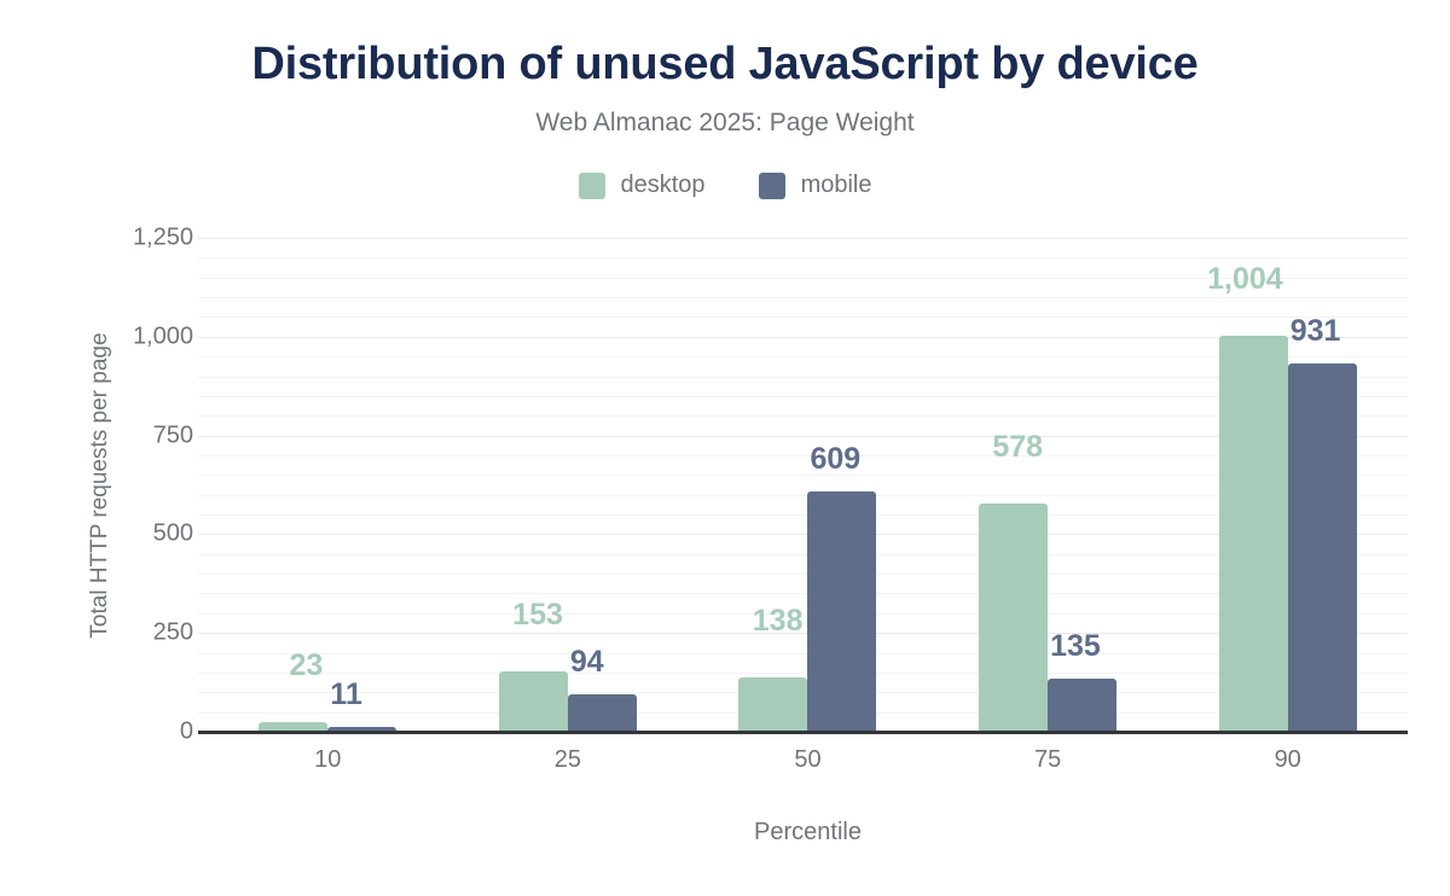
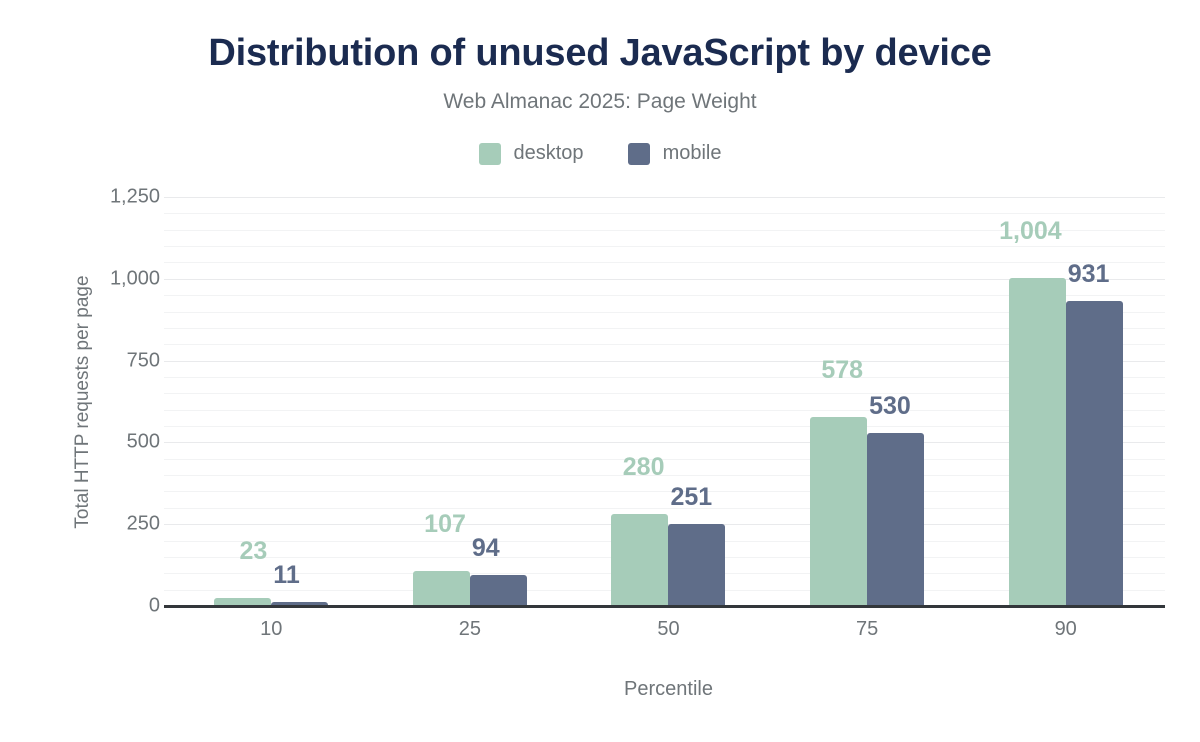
desktop/25: 153 -> 107
desktop/50: 138 -> 280
mobile/50: 609 -> 251
mobile/75: 135 -> 530
